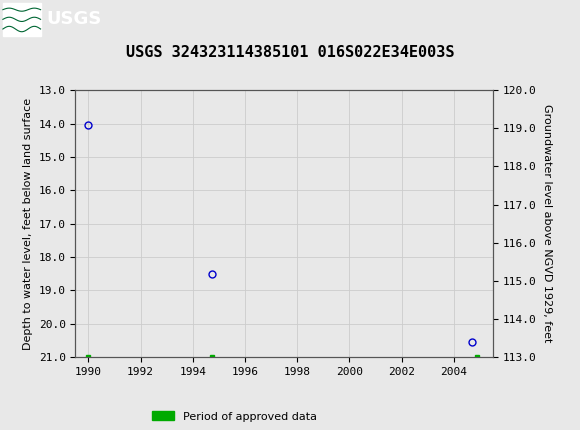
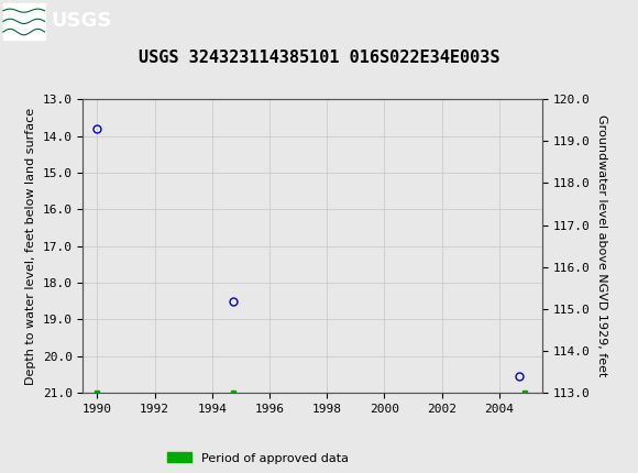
1990: 14.05 -> 13.80
